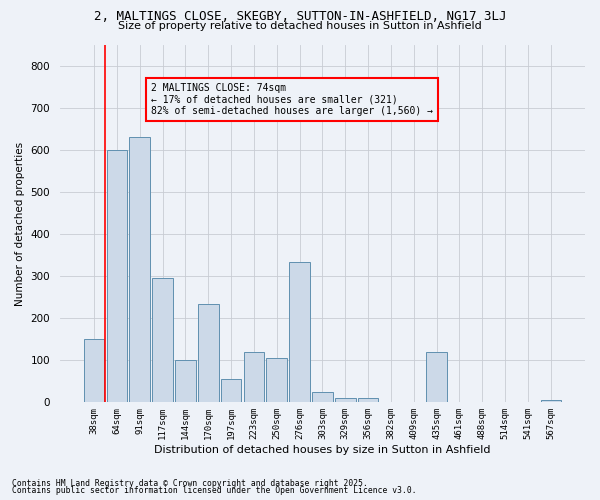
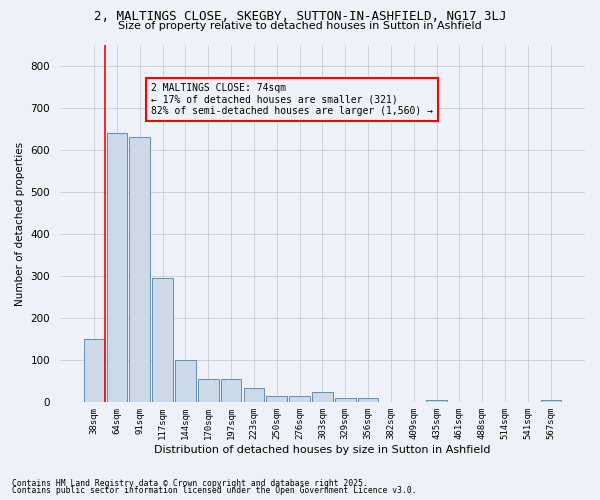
64sqm: 600 -> 640
170sqm: 235 -> 55
223sqm: 120 -> 35
250sqm: 105 -> 15
276sqm: 335 -> 15
435sqm: 120 -> 5
